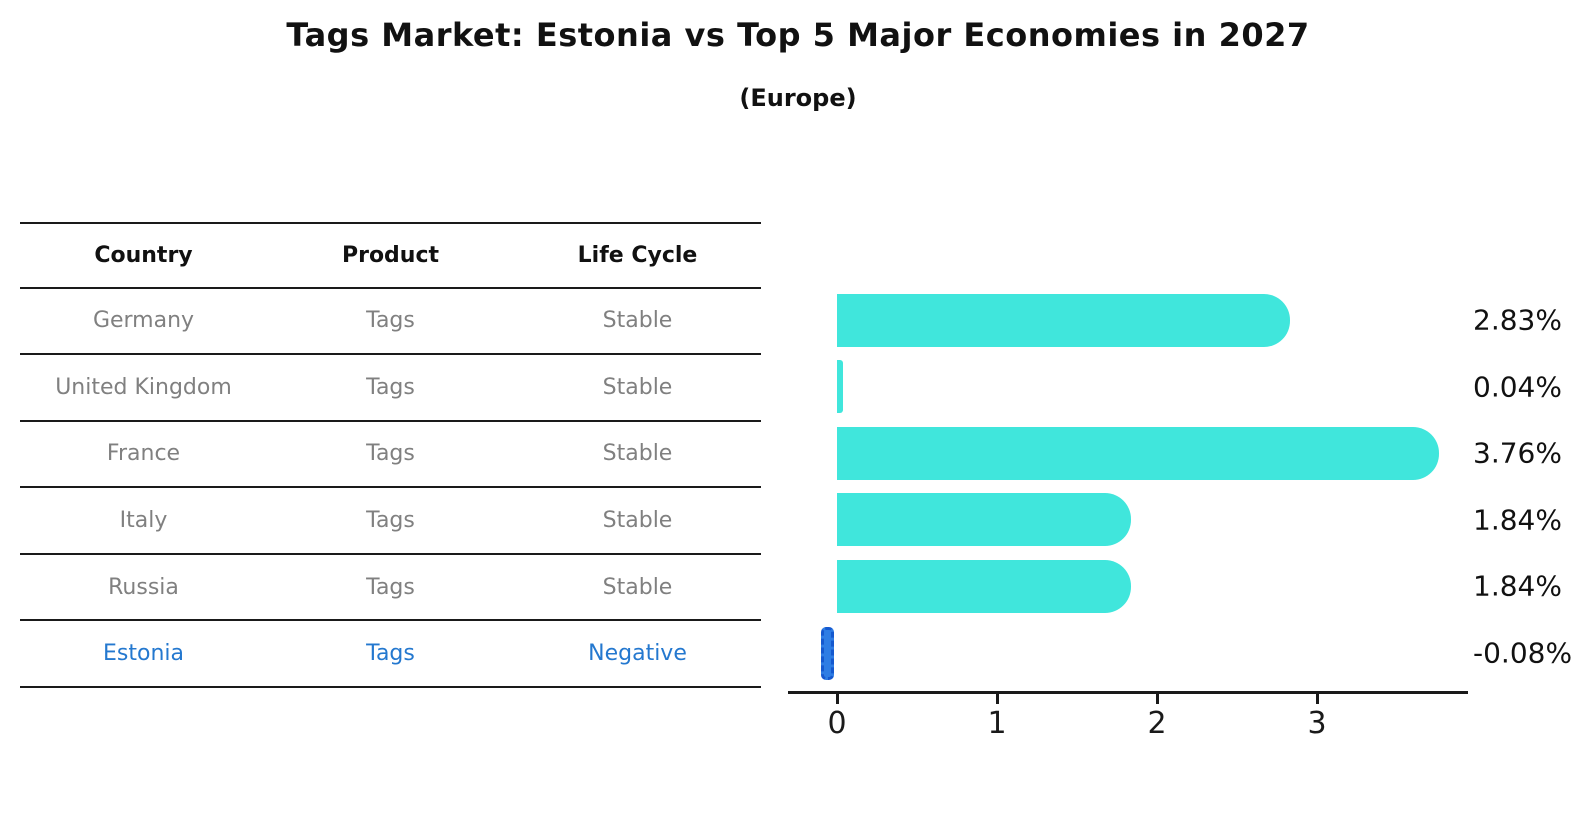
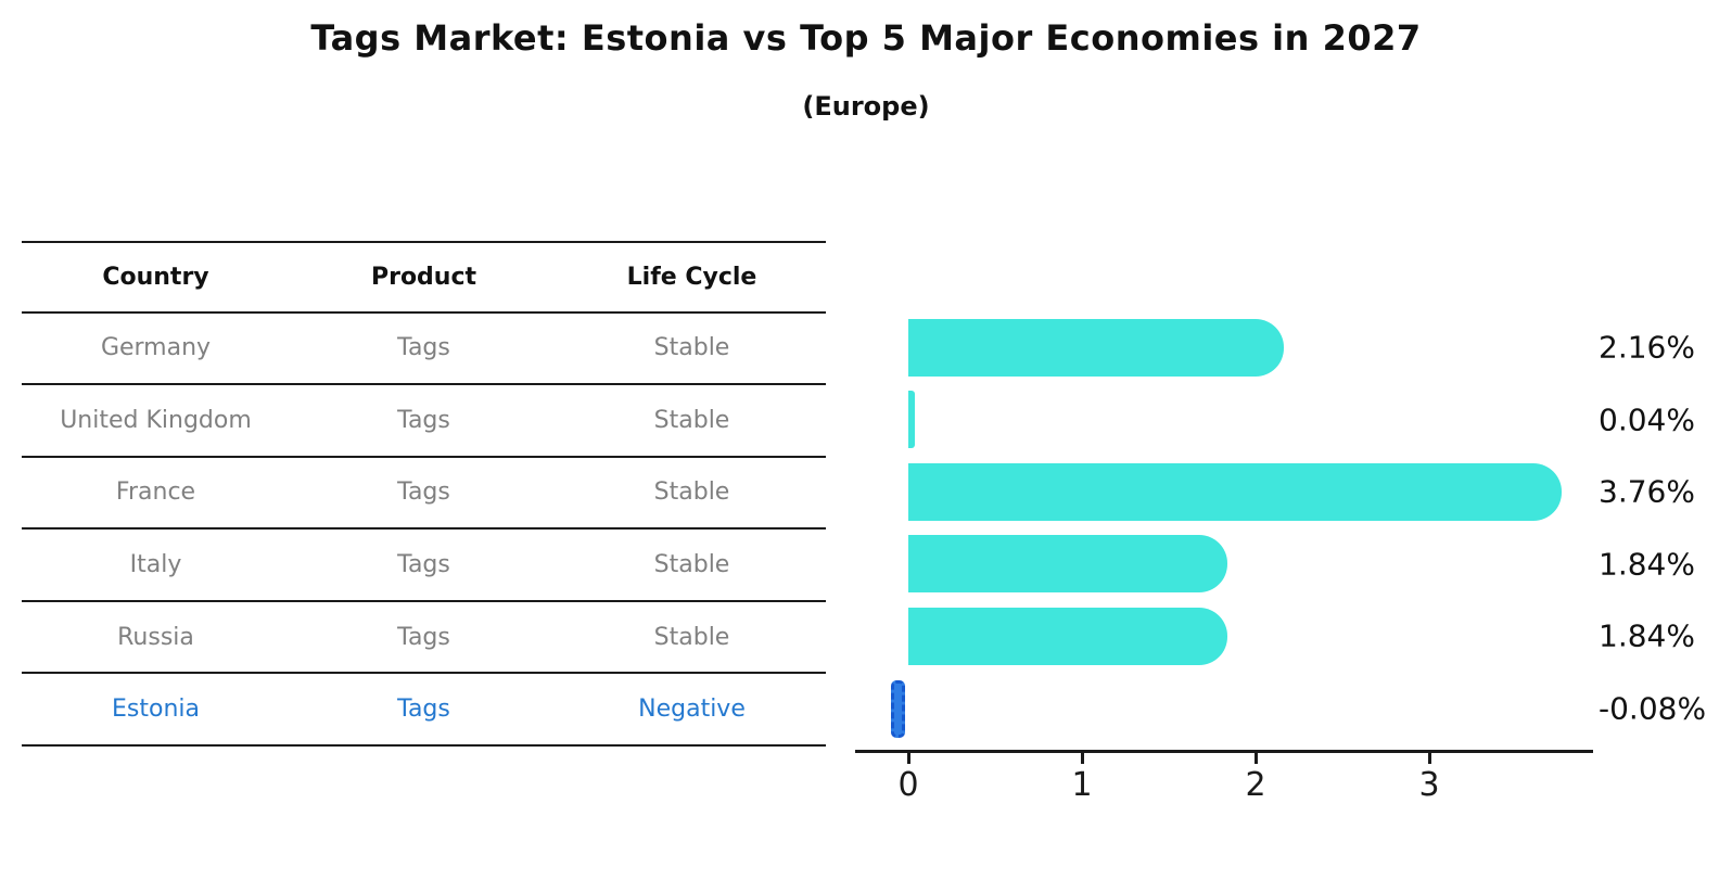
Germany: 2.83% -> 2.16%
